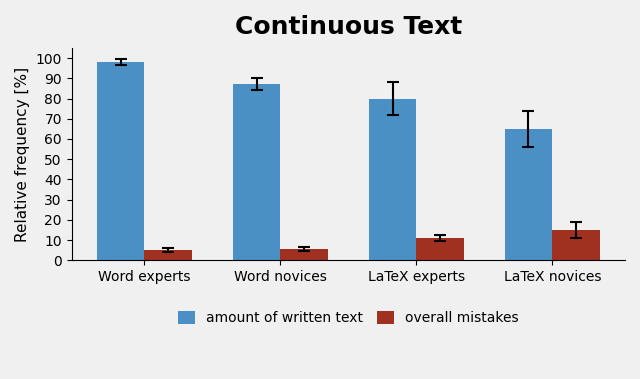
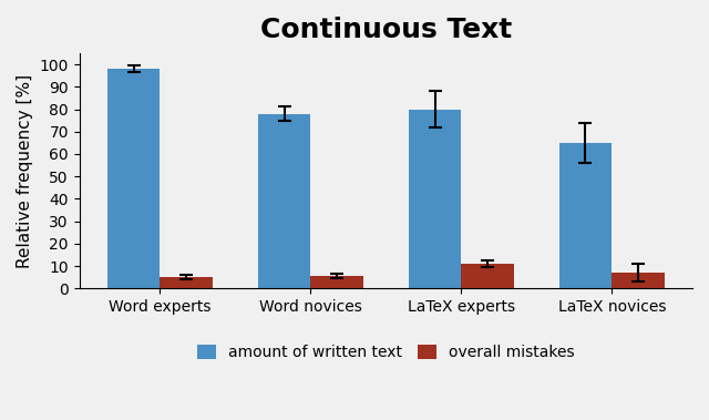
amount of written text/Word novices: 87 -> 78
overall mistakes/LaTeX novices: 15.0 -> 7.0
